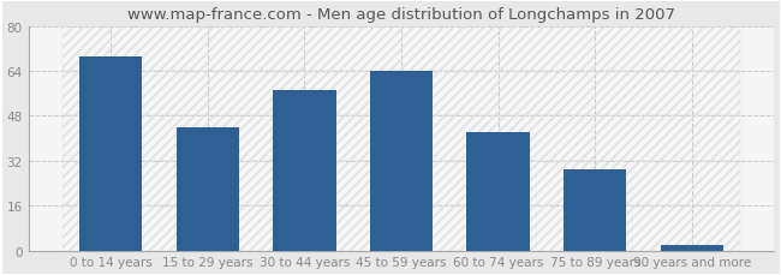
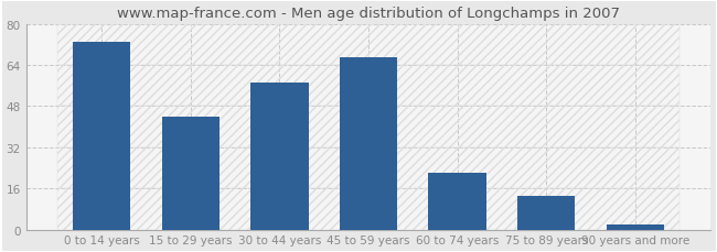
0 to 14 years: 69 -> 73
45 to 59 years: 64 -> 67
60 to 74 years: 42 -> 22
75 to 89 years: 29 -> 13
